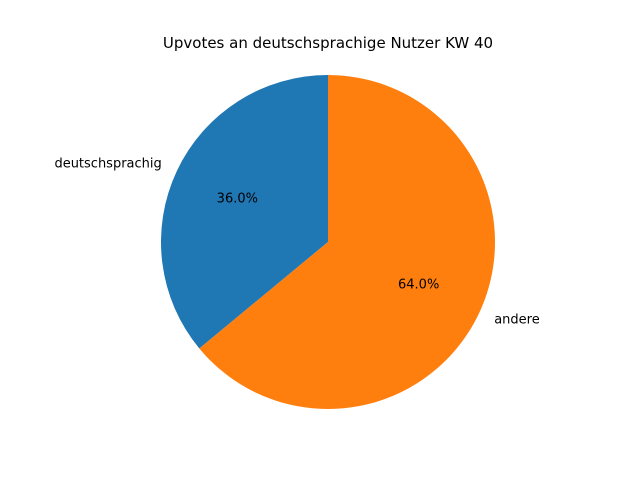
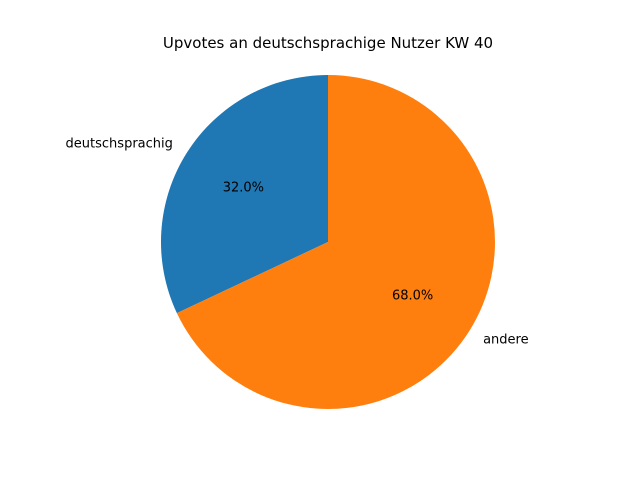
deutschsprachig: 36.0% -> 32.0%
andere: 64.0% -> 68.0%
